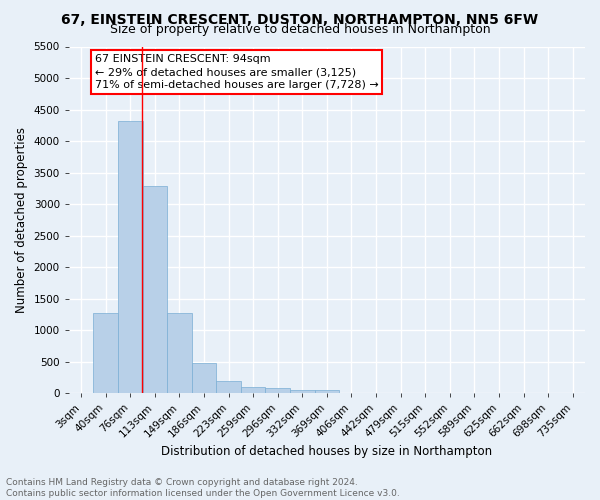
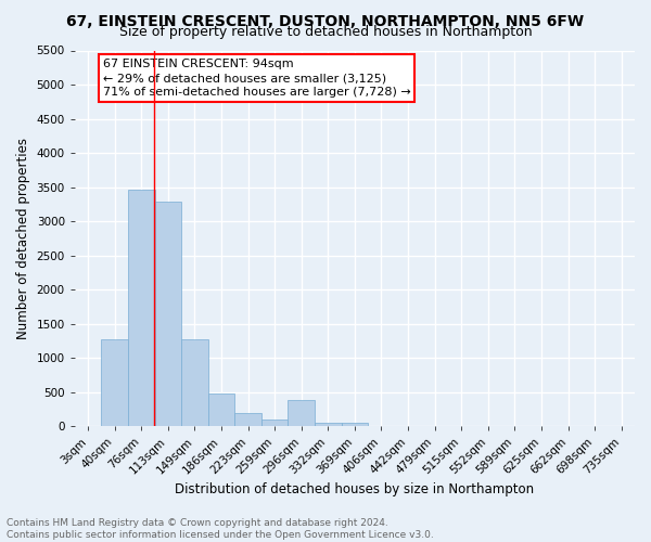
76sqm: 4320 -> 3460
296sqm: 80 -> 380
